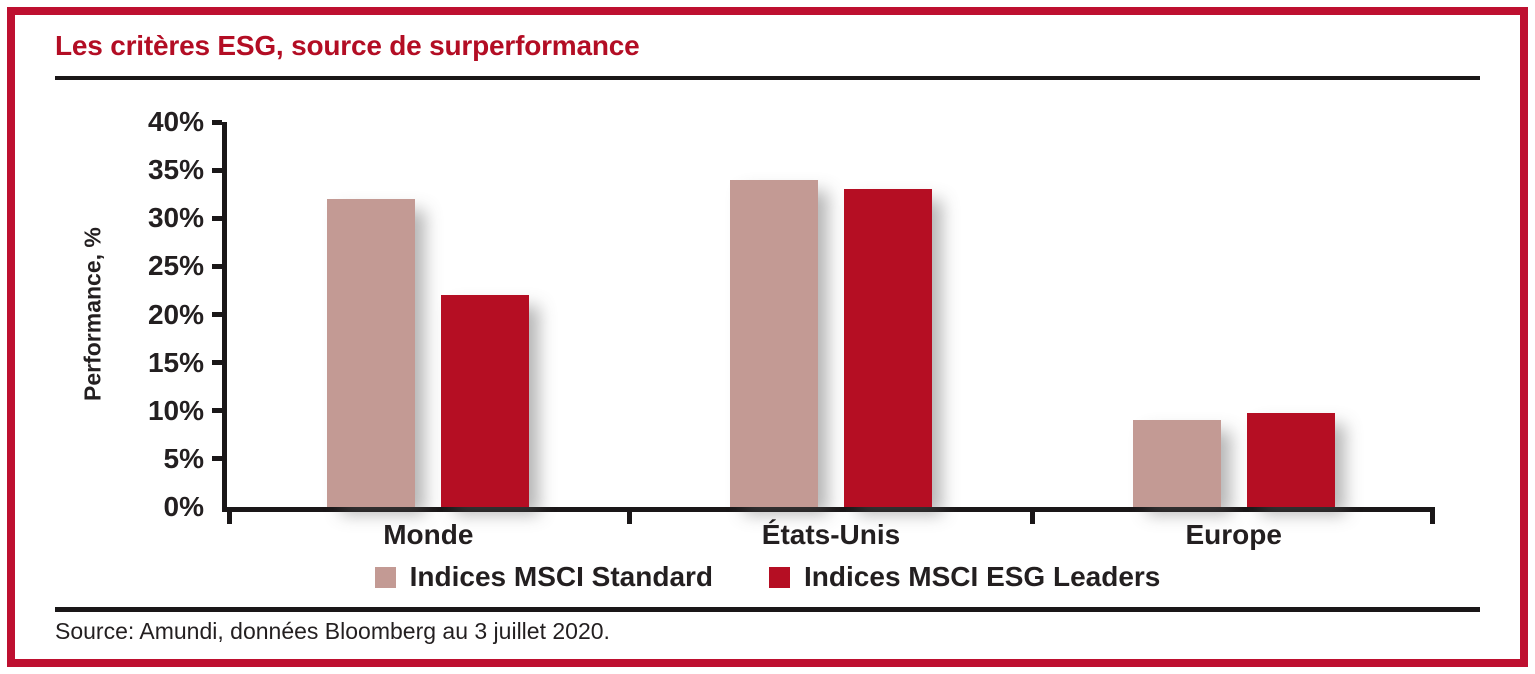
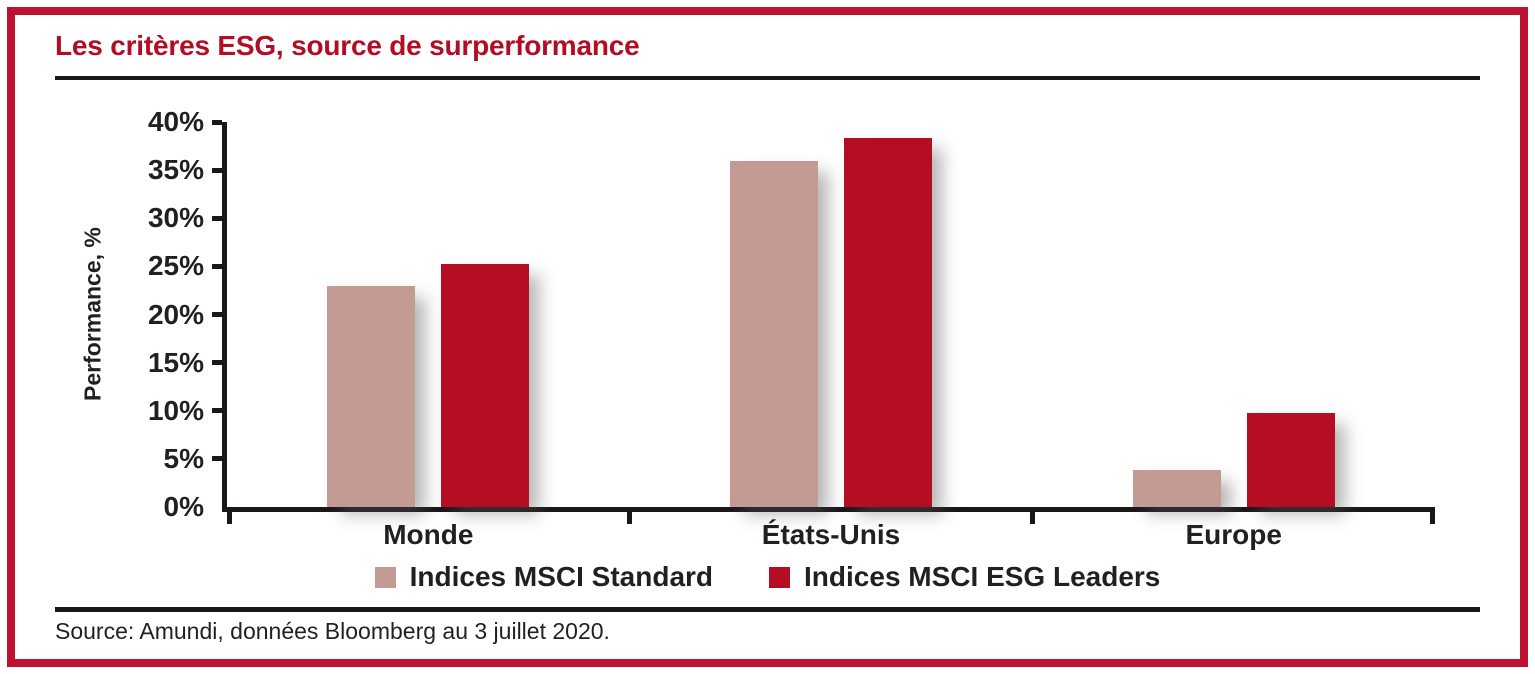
Indices MSCI Standard/Monde: 32% -> 23%
Indices MSCI ESG Leaders/Monde: 22% -> 25%
Indices MSCI Standard/États-Unis: 34% -> 36%
Indices MSCI ESG Leaders/États-Unis: 33% -> 38%
Indices MSCI Standard/Europe: 9% -> 4%
